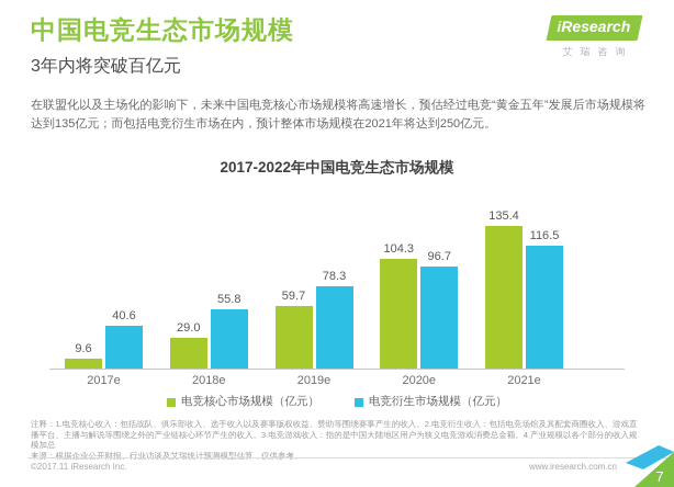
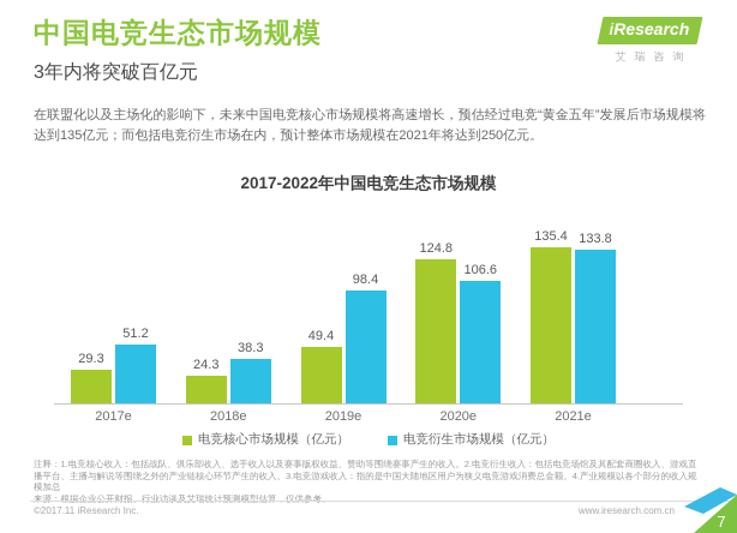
电竞核心市场规模（亿元）/2017e: 9.6 -> 29.3
电竞衍生市场规模（亿元）/2017e: 40.6 -> 51.2
电竞核心市场规模（亿元）/2018e: 29.0 -> 24.3
电竞衍生市场规模（亿元）/2018e: 55.8 -> 38.3
电竞核心市场规模（亿元）/2019e: 59.7 -> 49.4
电竞衍生市场规模（亿元）/2019e: 78.3 -> 98.4
电竞核心市场规模（亿元）/2020e: 104.3 -> 124.8
电竞衍生市场规模（亿元）/2020e: 96.7 -> 106.6
电竞衍生市场规模（亿元）/2021e: 116.5 -> 133.8
